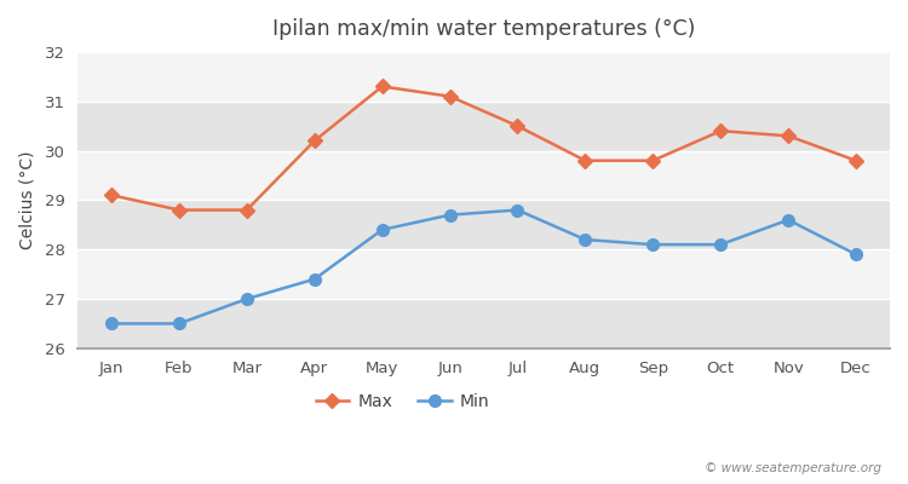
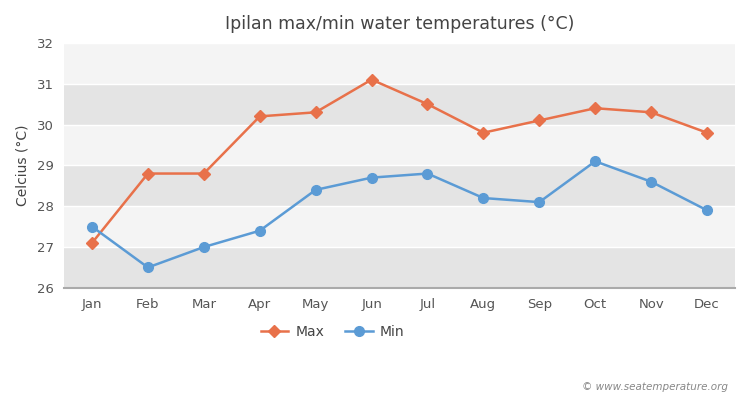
Max/Jan: 29.1 -> 27.1
Min/Jan: 26.5 -> 27.5
Max/May: 31.3 -> 30.3
Max/Sep: 29.8 -> 30.1
Min/Oct: 28.1 -> 29.1
